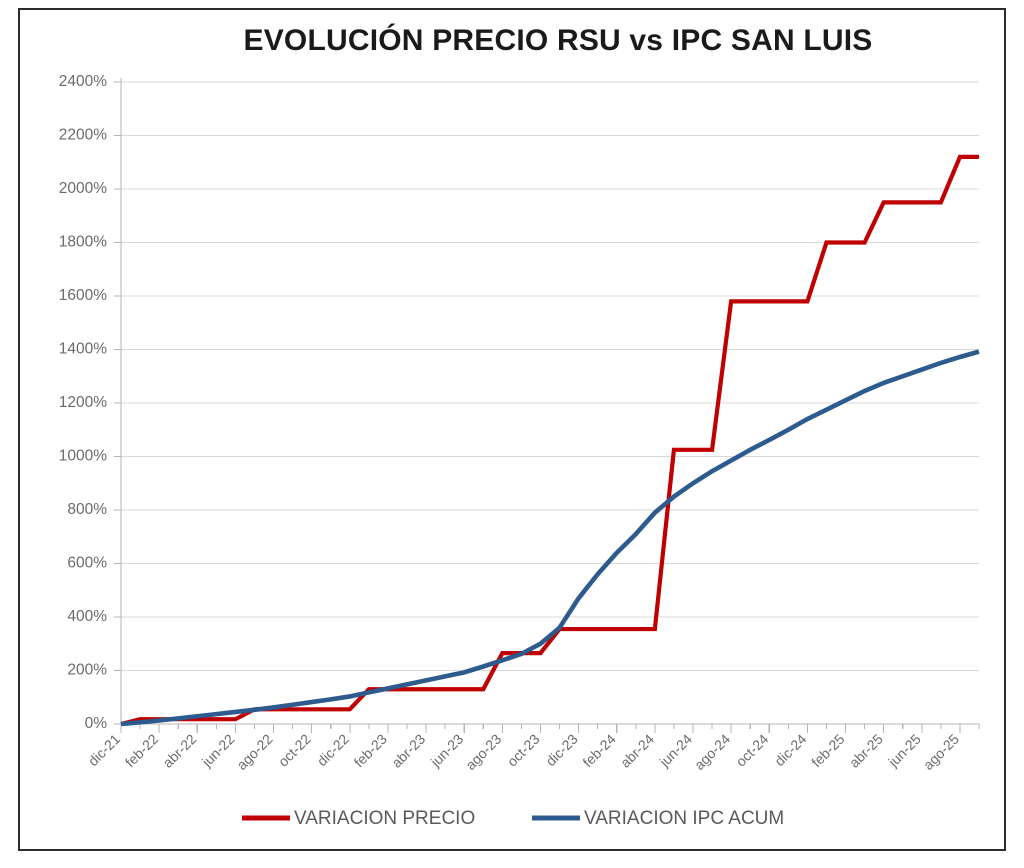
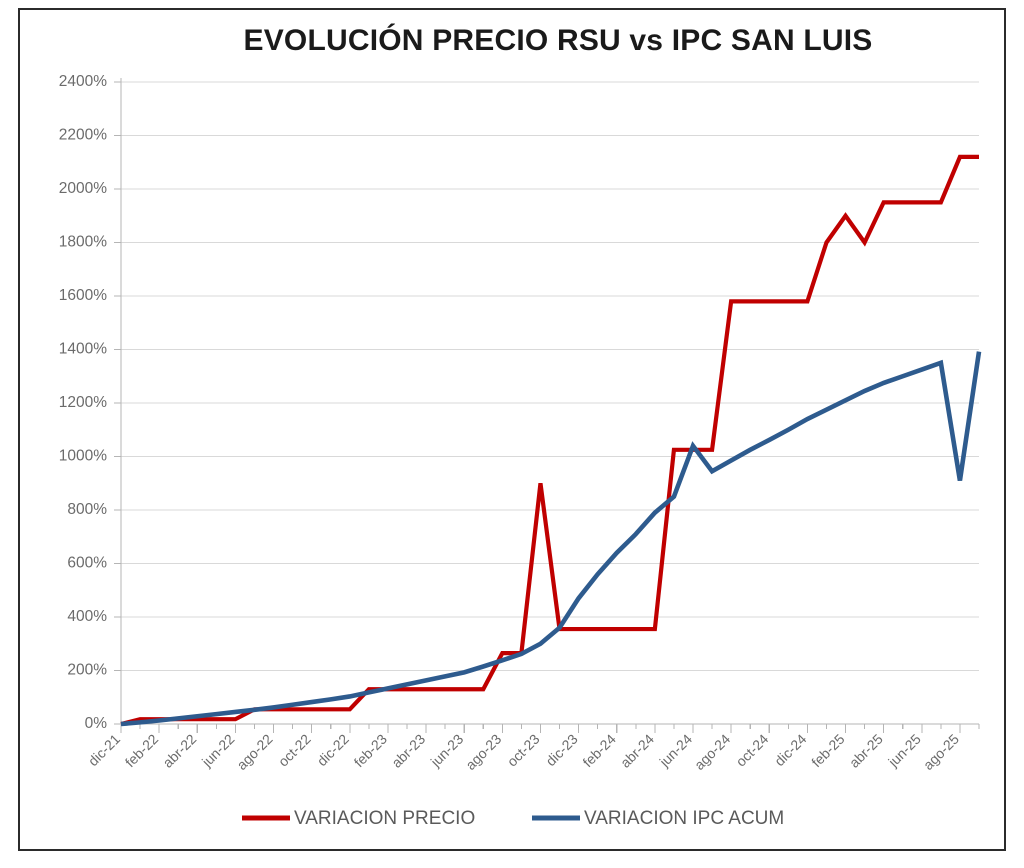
VARIACION PRECIO/oct-23: 260% -> 900%
VARIACION IPC ACUM/jun-24: 900% -> 1040%
VARIACION PRECIO/feb-25: 1800% -> 1900%
VARIACION IPC ACUM/ago-25: 1370% -> 910%
